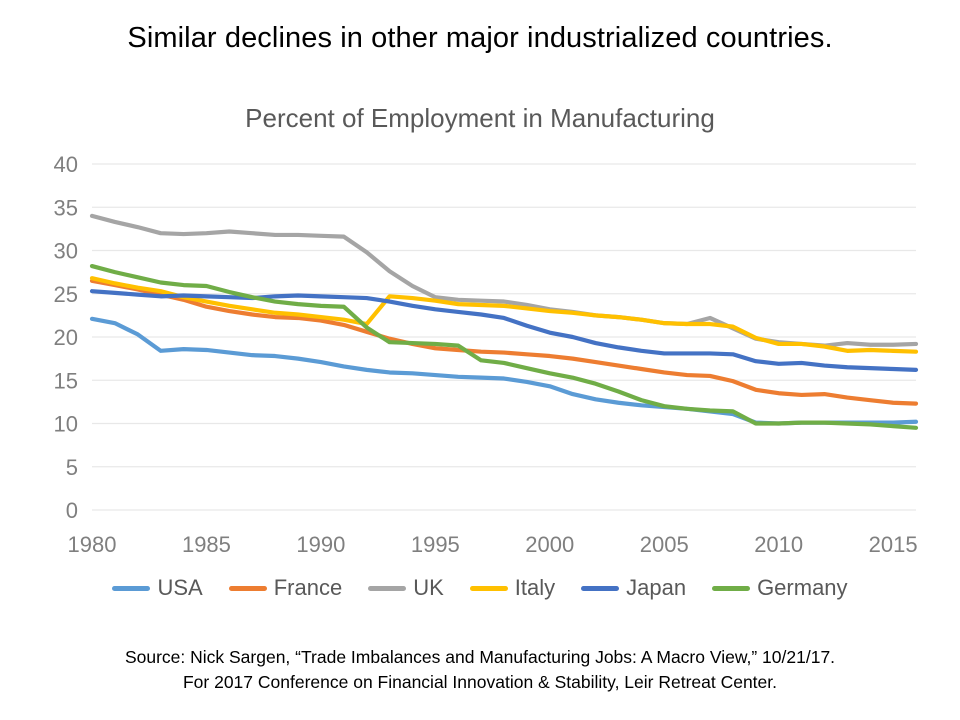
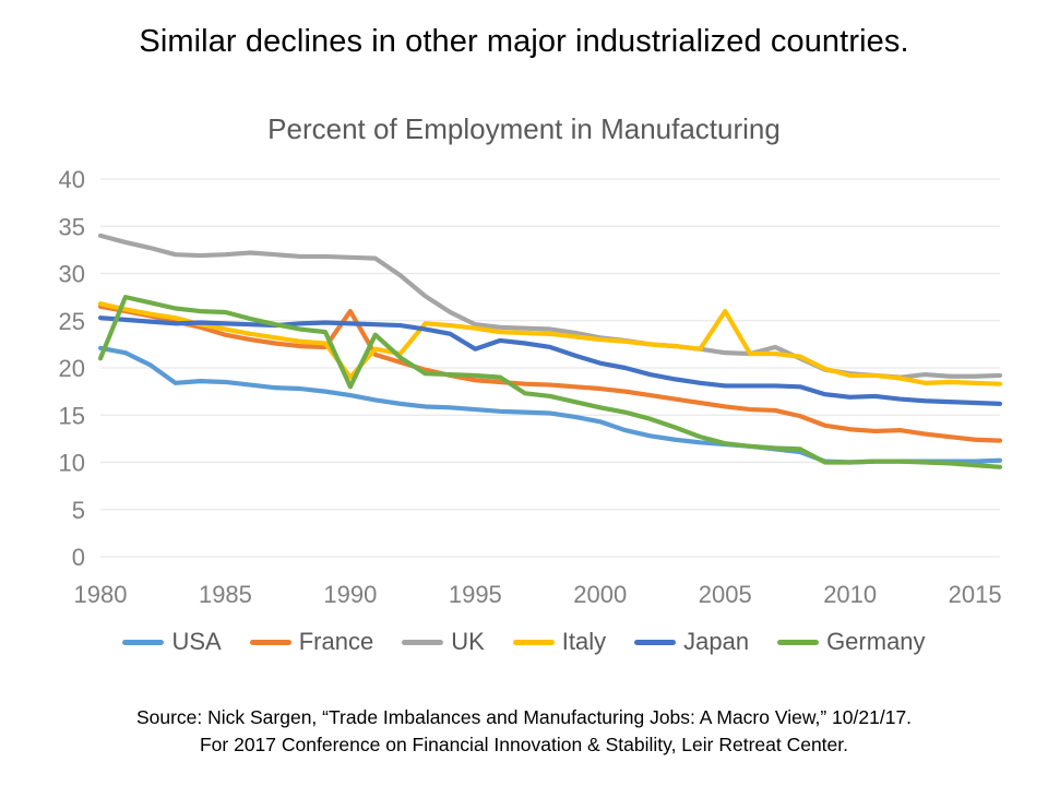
Germany/1980: 28 -> 21
France/1990: 22 -> 26
Italy/1990: 22 -> 19
Germany/1990: 24 -> 18
Japan/1995: 23 -> 22
Italy/2005: 22 -> 26
